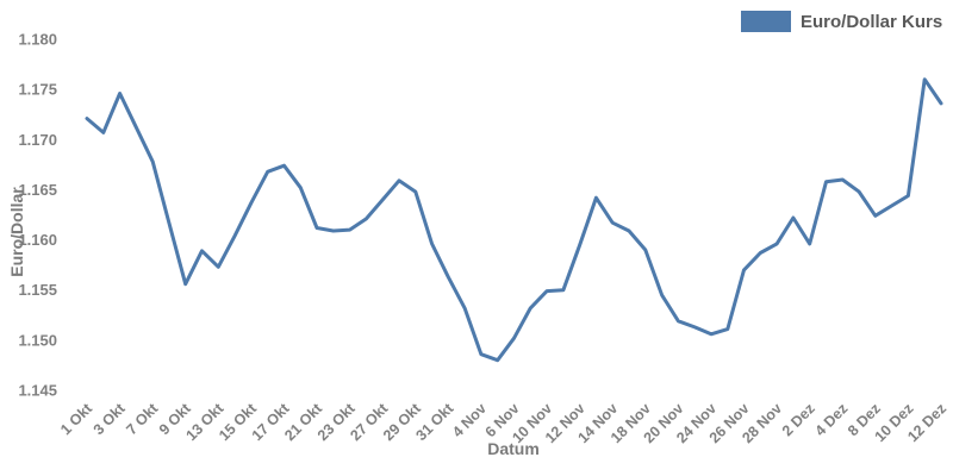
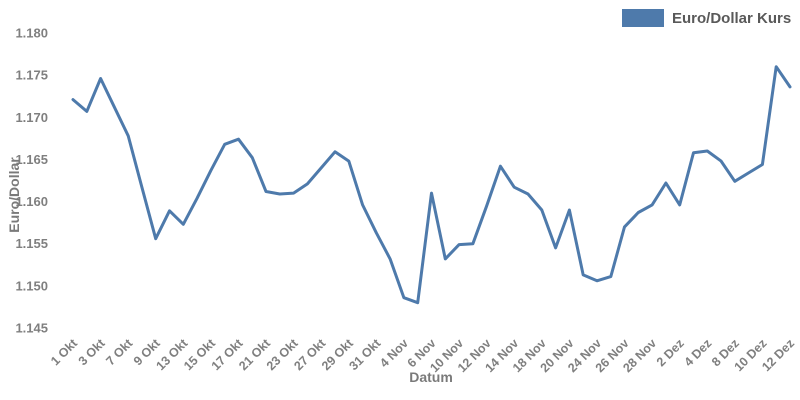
6 Nov: 1.150 -> 1.161
20 Nov: 1.152 -> 1.159
